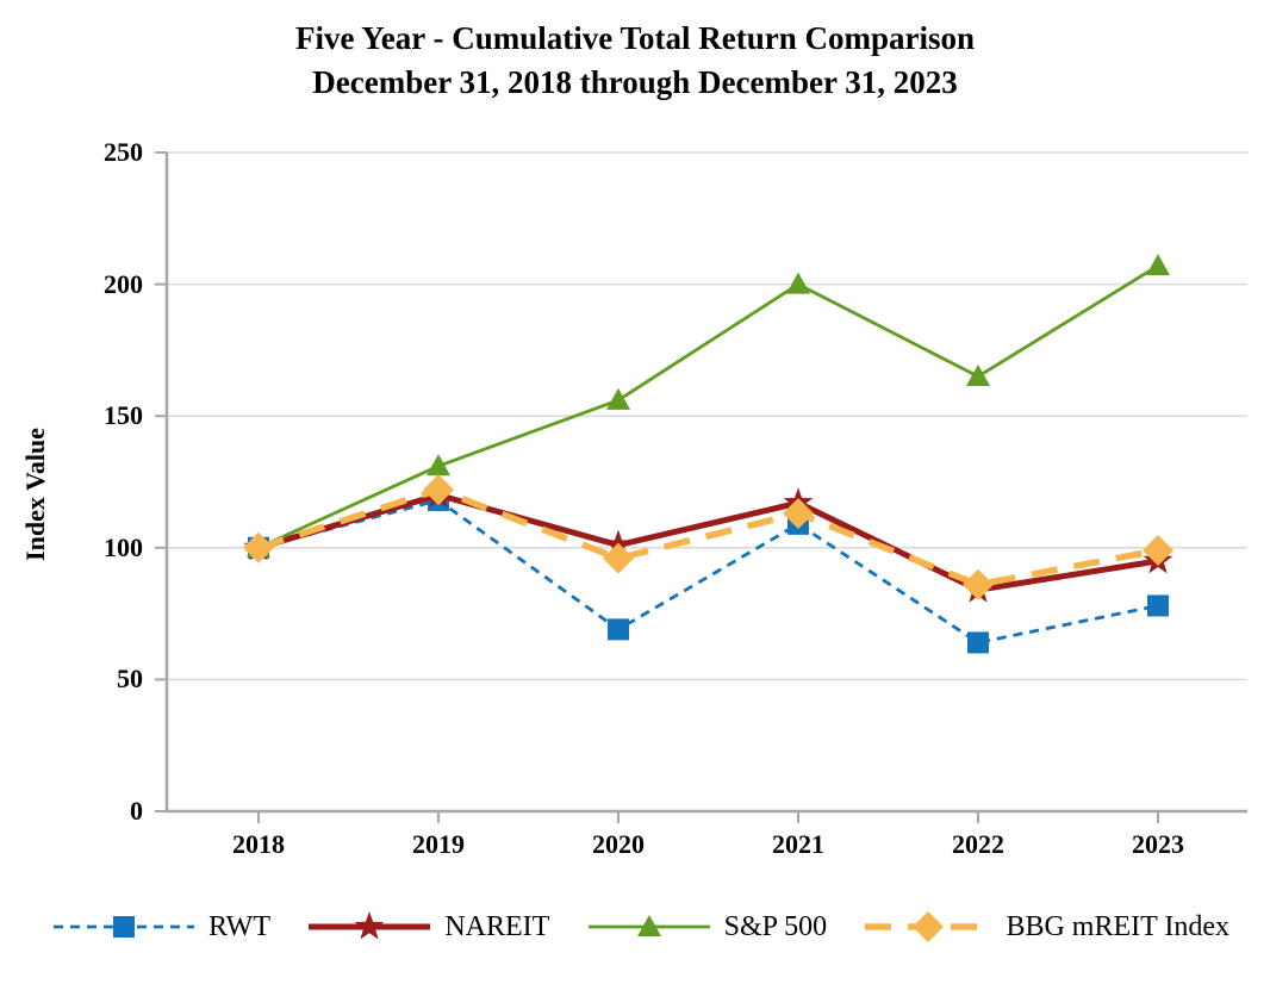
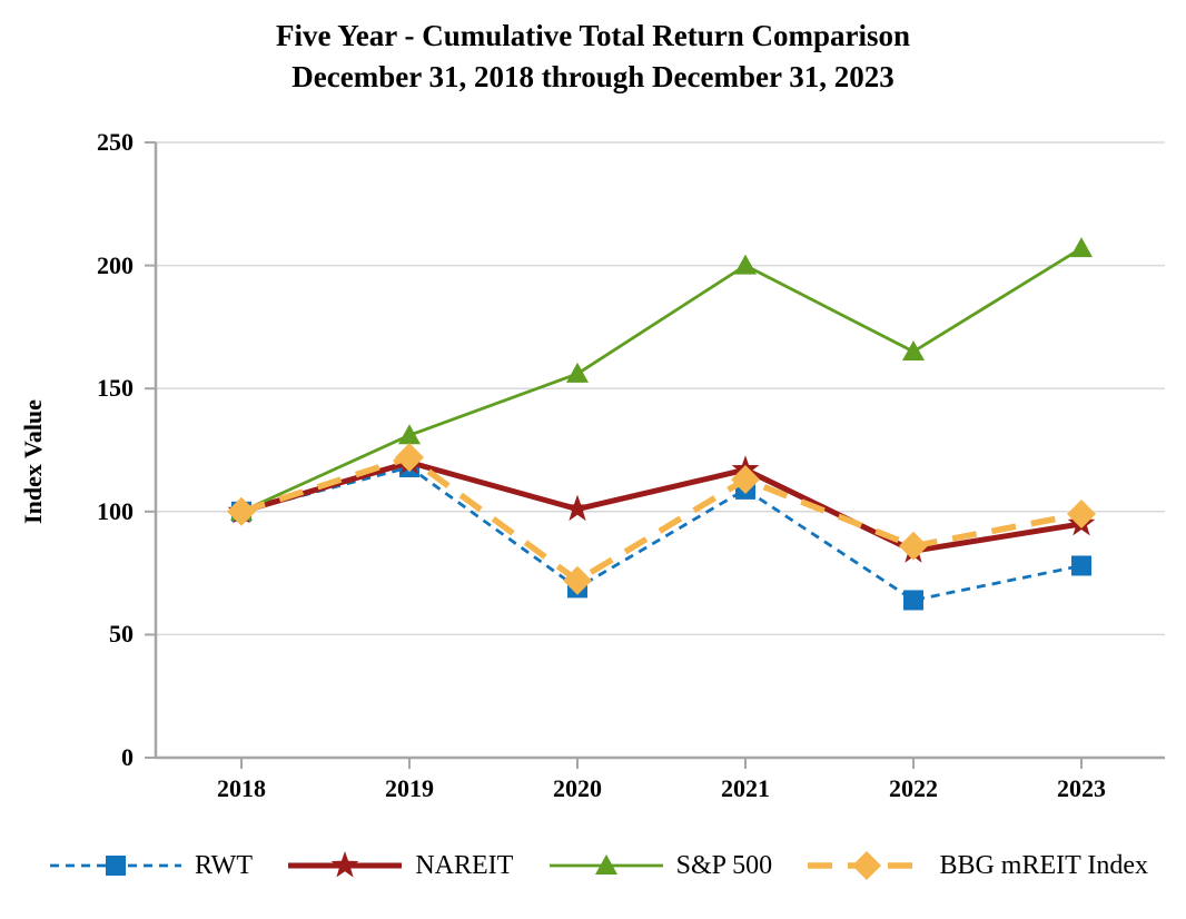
BBG mREIT Index/2020: 96 -> 72
